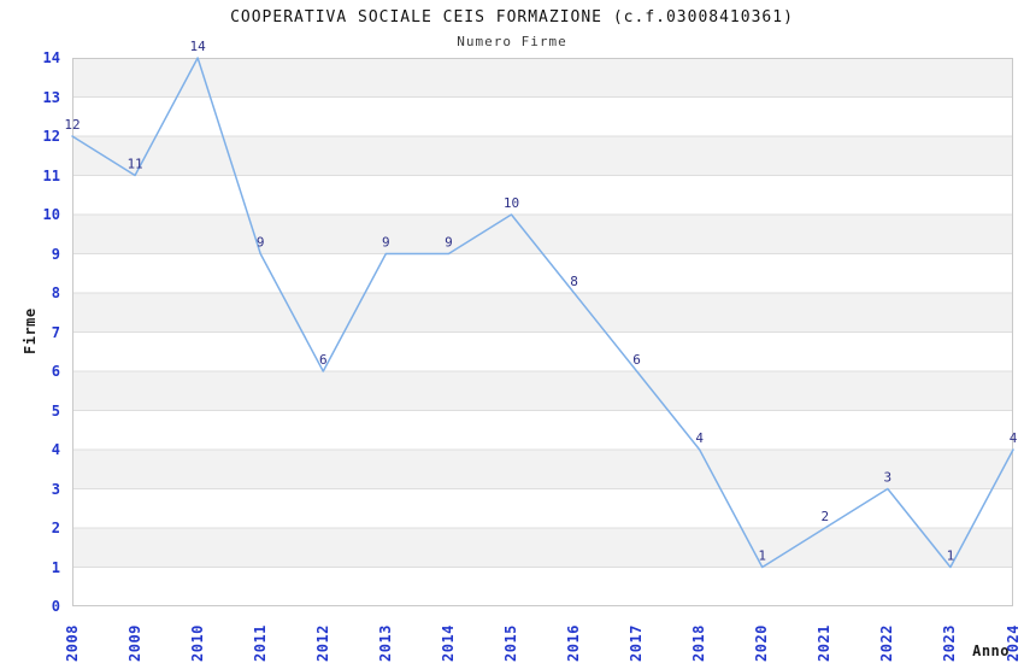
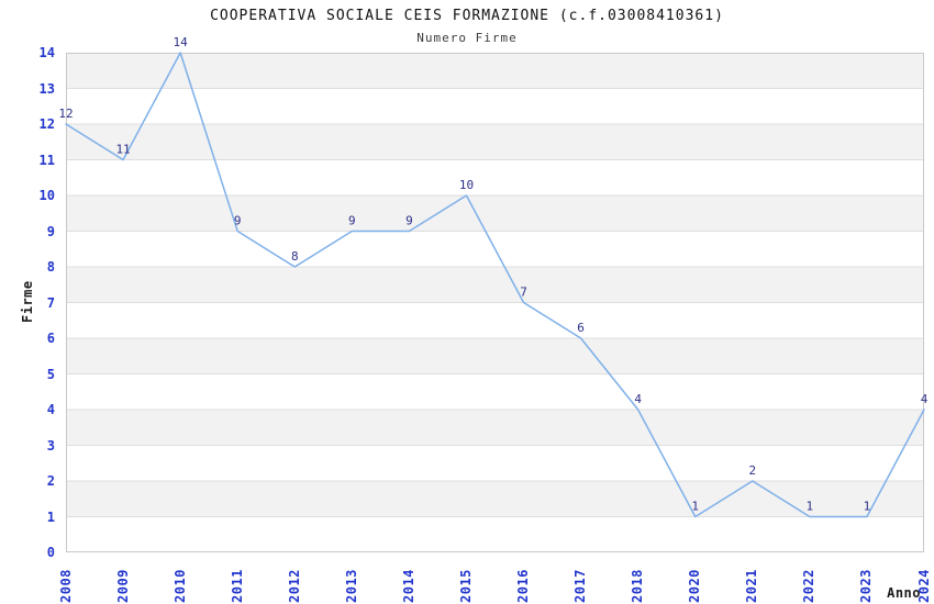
2012: 6 -> 8
2016: 8 -> 7
2022: 3 -> 1
